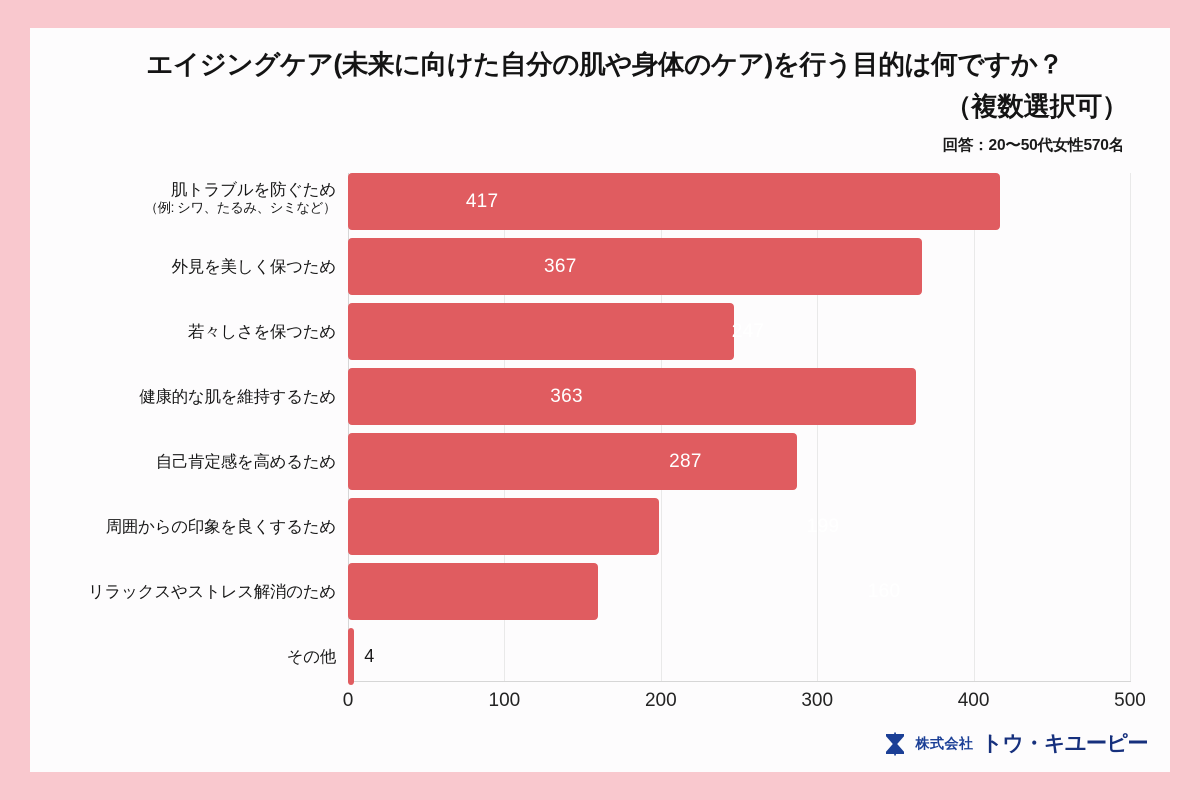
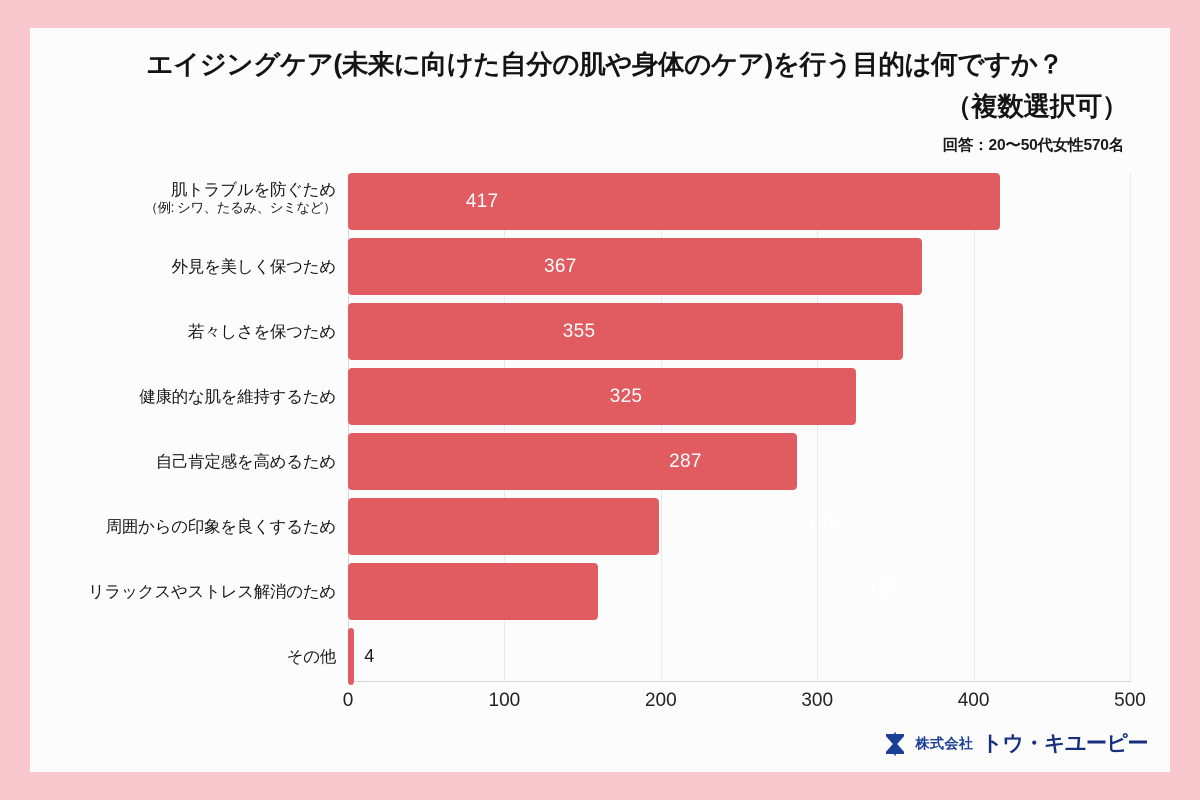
若々しさを保つため: 247 -> 355
健康的な肌を維持するため: 363 -> 325
